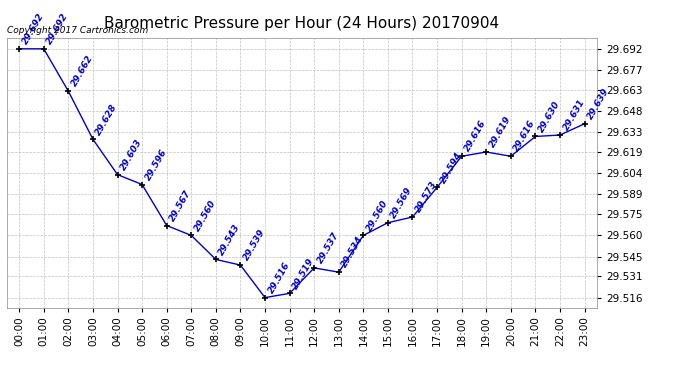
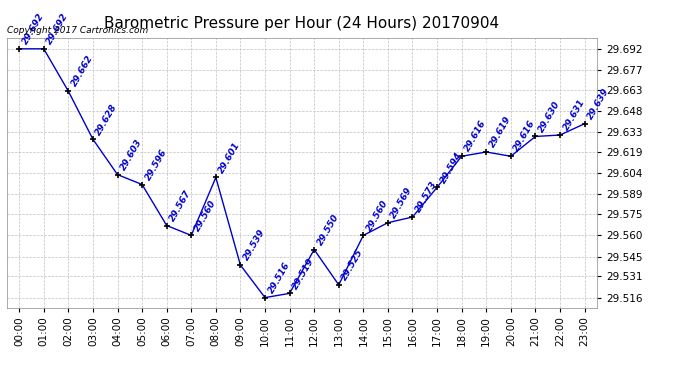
08:00: 29.543 -> 29.601
12:00: 29.537 -> 29.550
13:00: 29.534 -> 29.525
